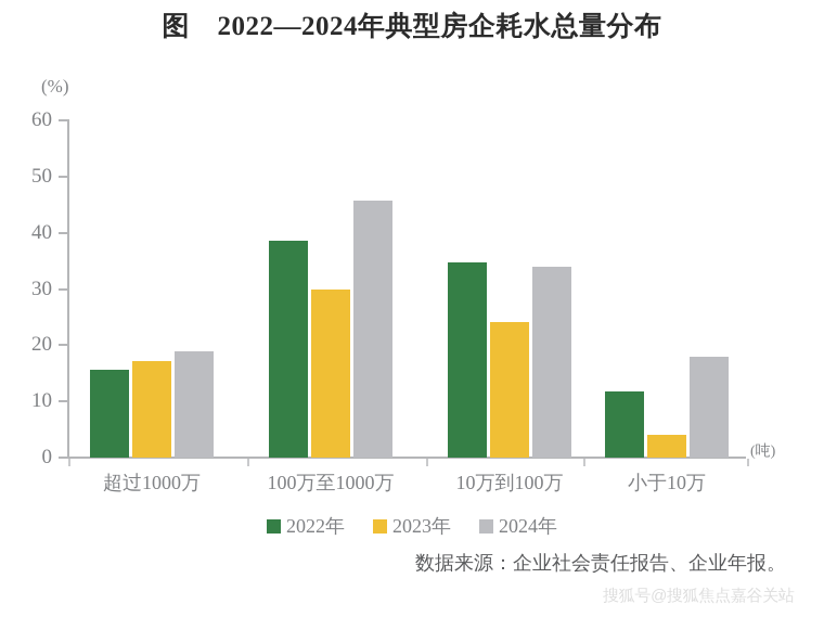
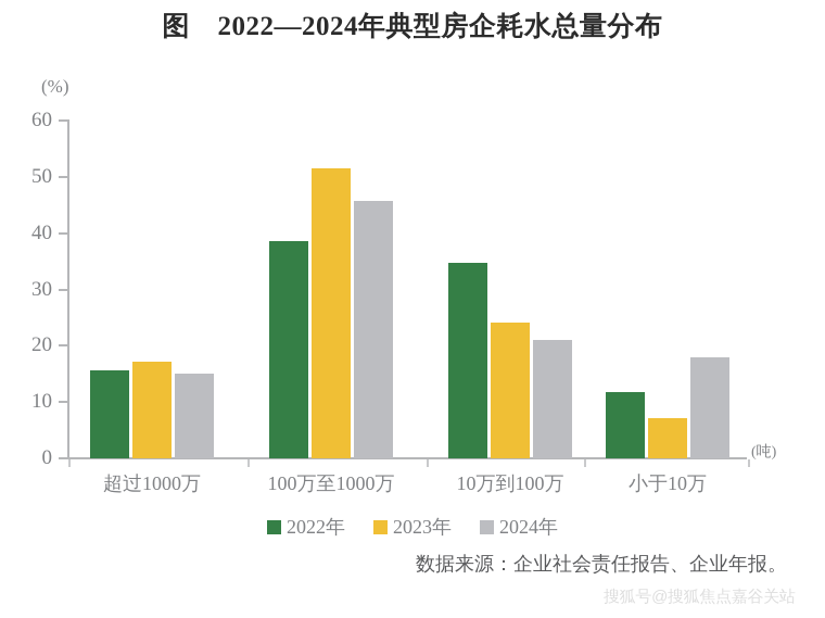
2024年/超过1000万: 19 -> 15
2023年/100万至1000万: 30 -> 52
2024年/10万到100万: 34 -> 21
2023年/小于10万: 4 -> 7
